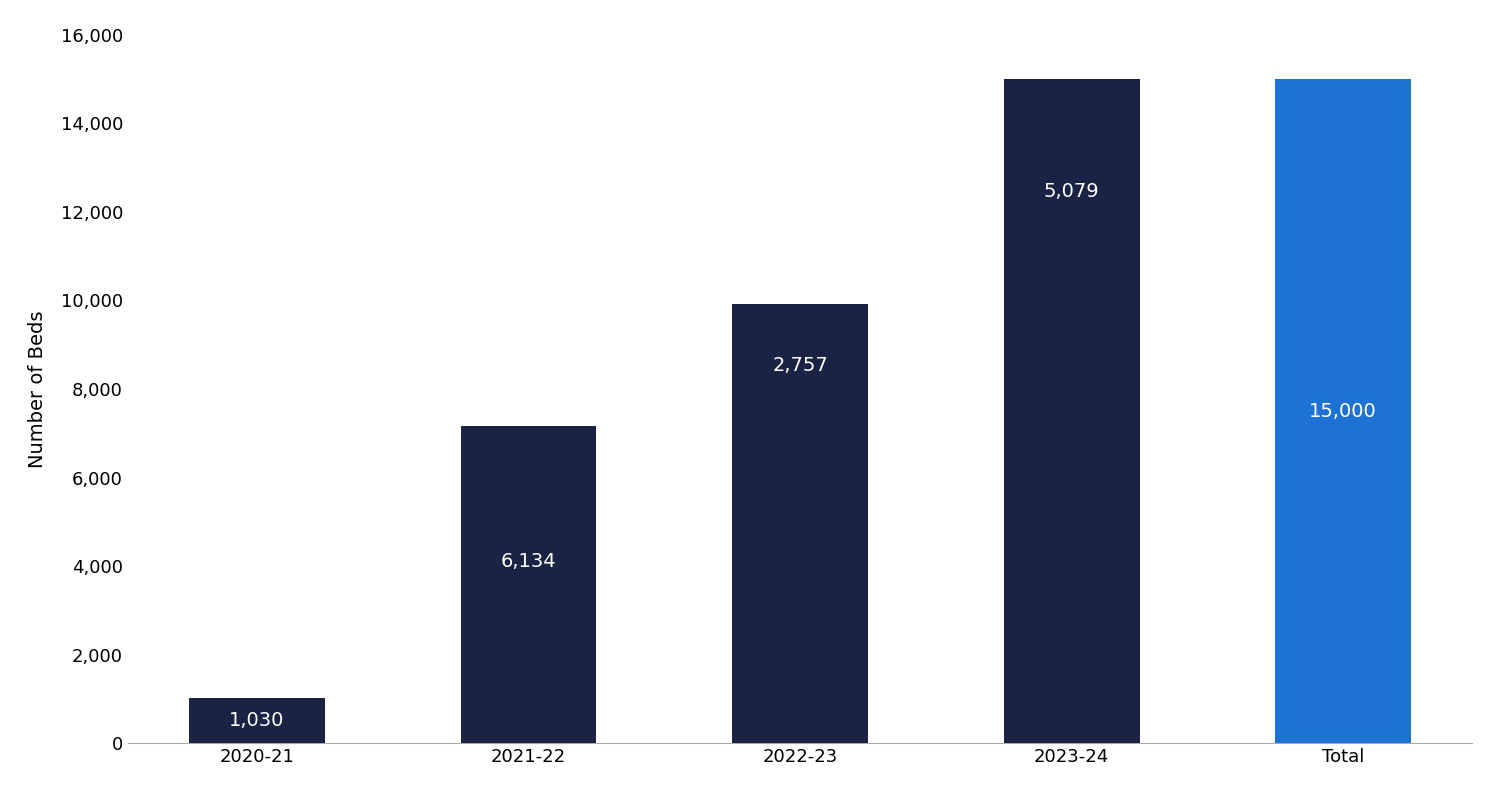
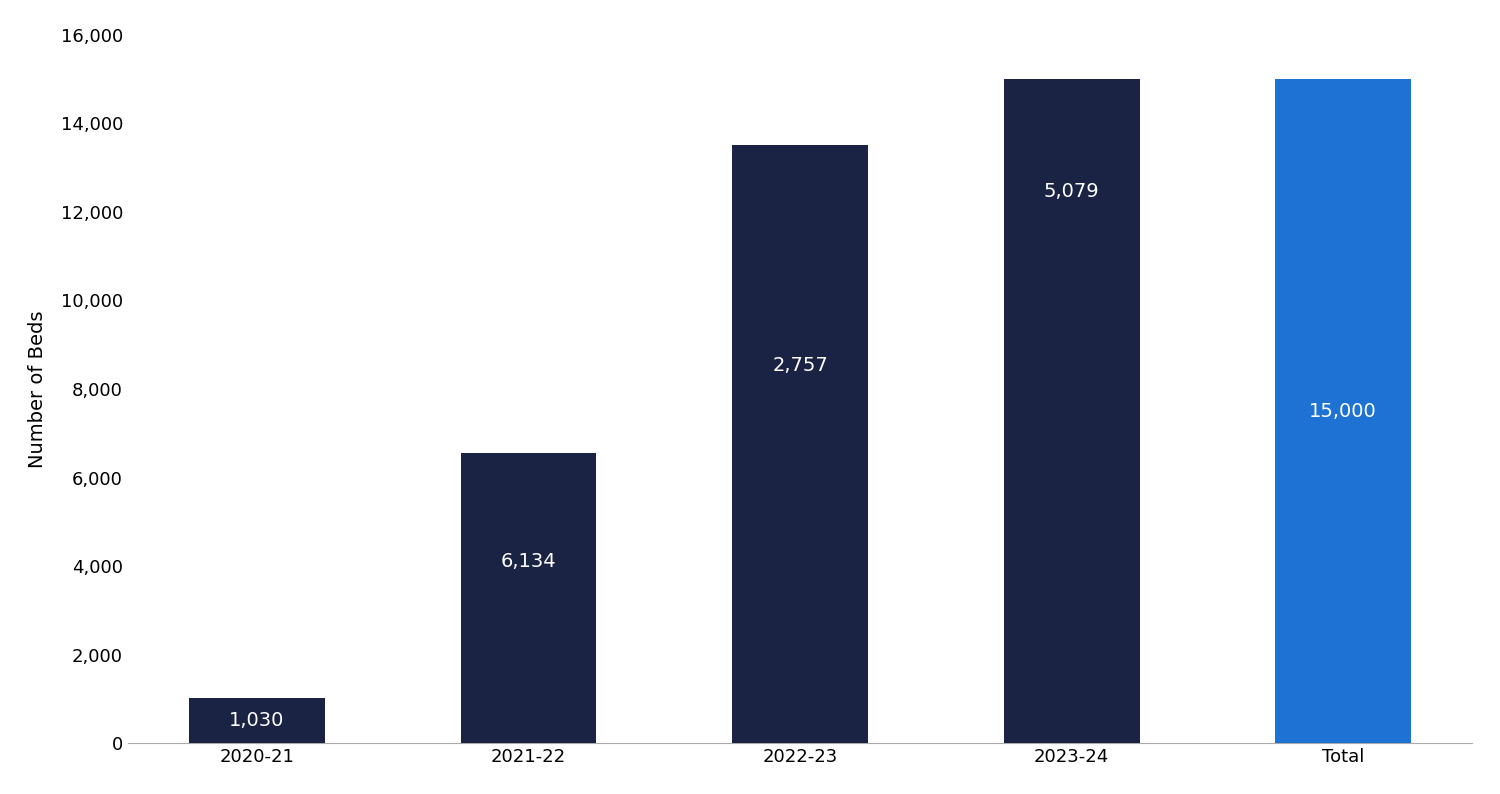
2021-22: 7,160 -> 6,550
2022-23: 9,920 -> 13,500
